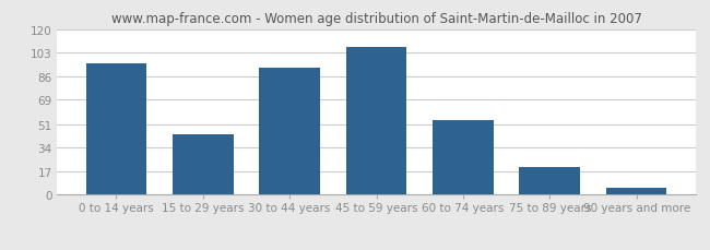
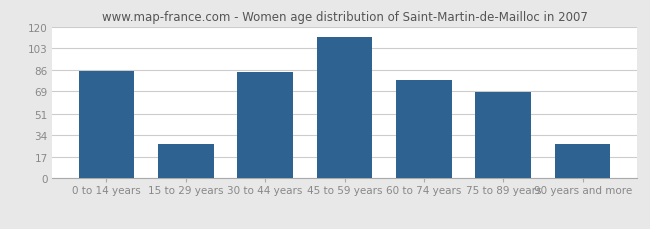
0 to 14 years: 95 -> 85
15 to 29 years: 44 -> 27
30 to 44 years: 92 -> 84
45 to 59 years: 107 -> 112
60 to 74 years: 54 -> 78
75 to 89 years: 20 -> 68
90 years and more: 5 -> 27
